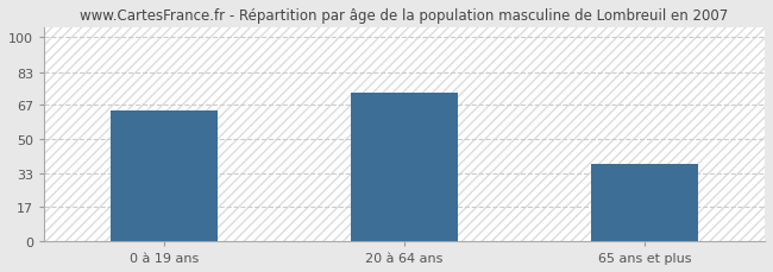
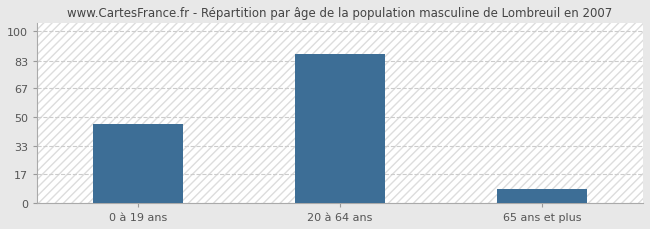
0 à 19 ans: 64 -> 46
20 à 64 ans: 73 -> 87
65 ans et plus: 38 -> 8
